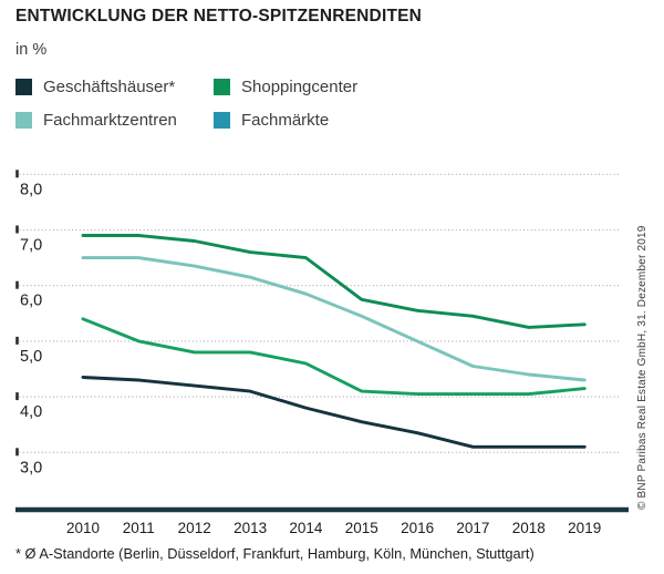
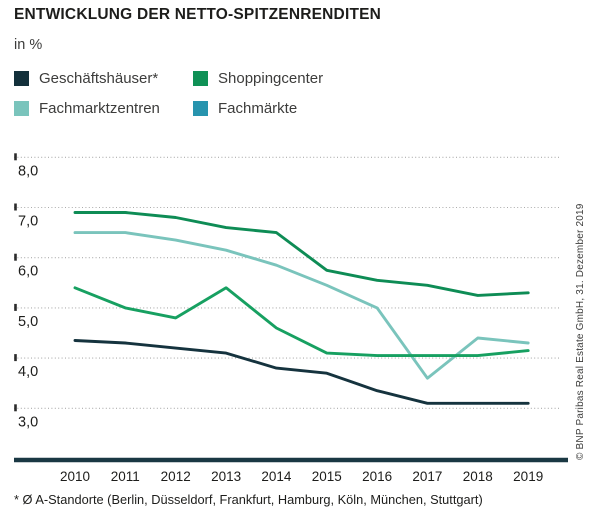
Shoppingcenter/2013: 4,8 -> 5,4
Geschäftshäuser*/2015: 3,5 -> 3,7
Fachmarktzentren/2017: 4,5 -> 3,6
